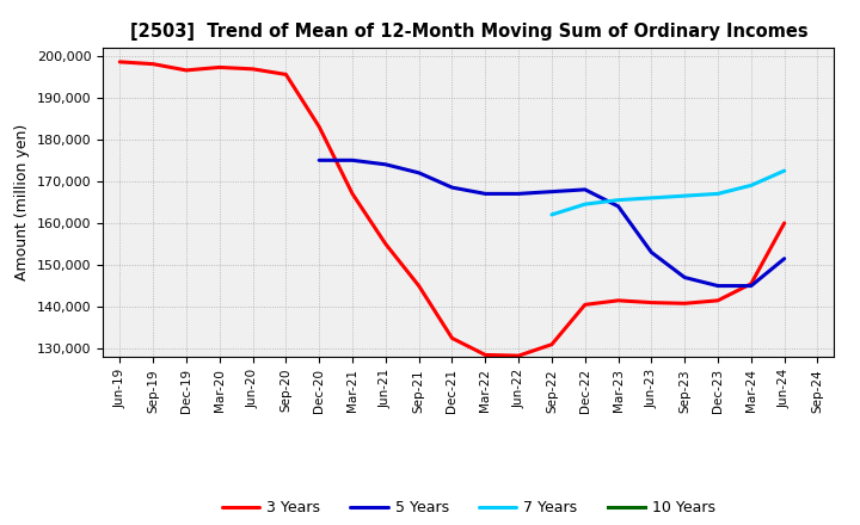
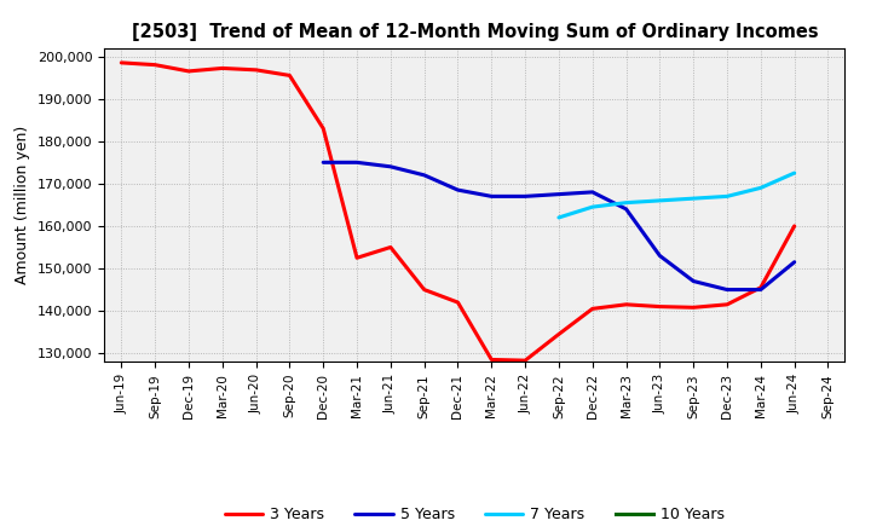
3 Years/Mar-21: 167,000 -> 152,500
3 Years/Dec-21: 132,500 -> 142,000
3 Years/Sep-22: 131,000 -> 134,500
